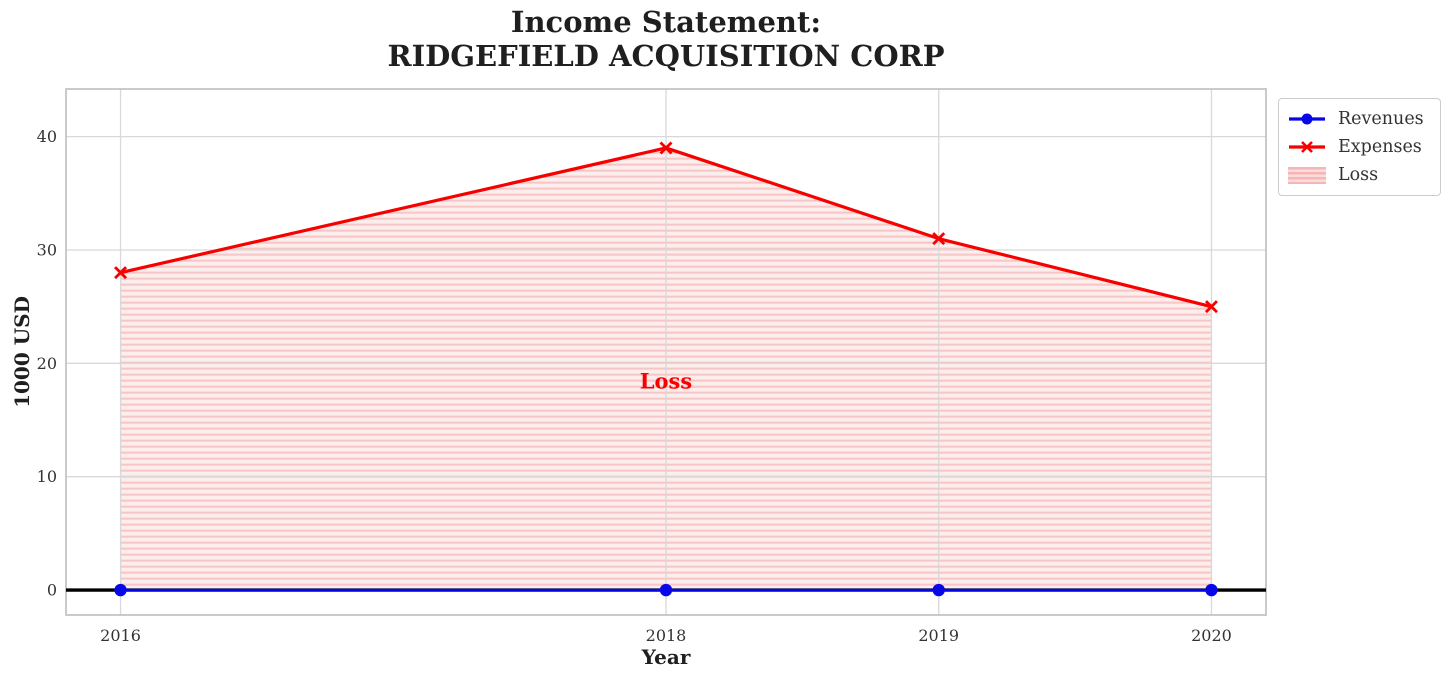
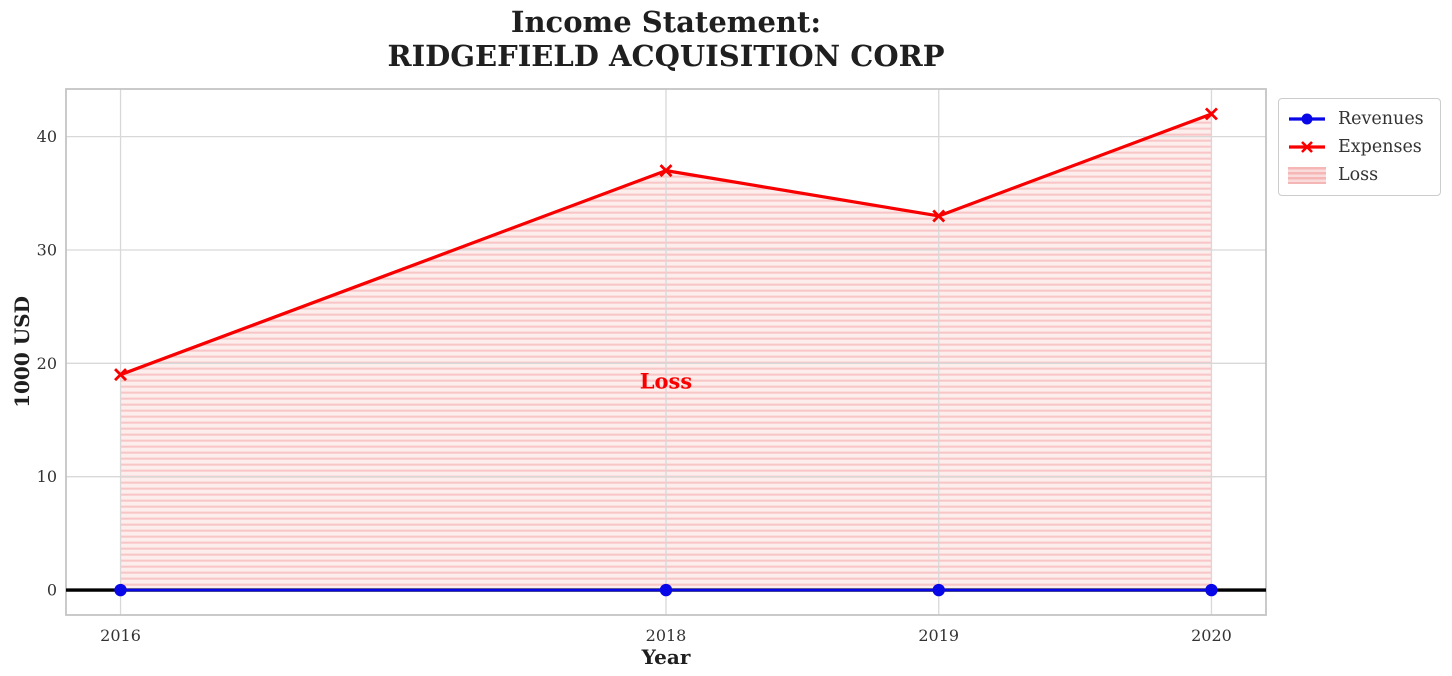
Expenses/2016: 28 -> 19
Expenses/2018: 39 -> 37
Expenses/2019: 31 -> 33
Expenses/2020: 25 -> 42
